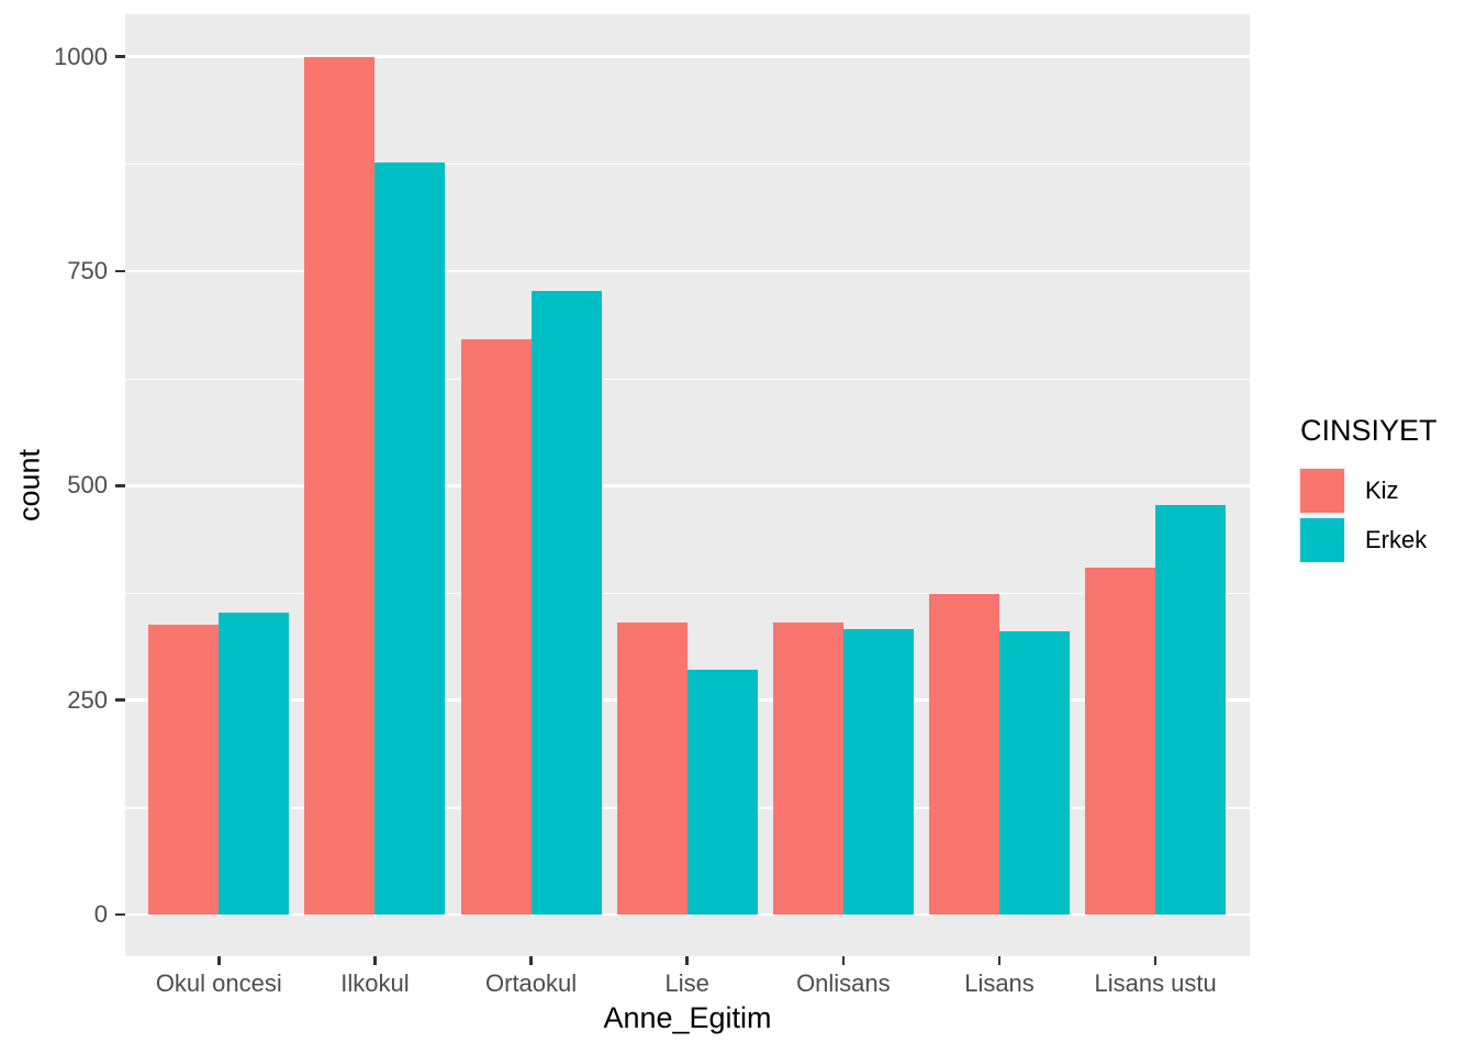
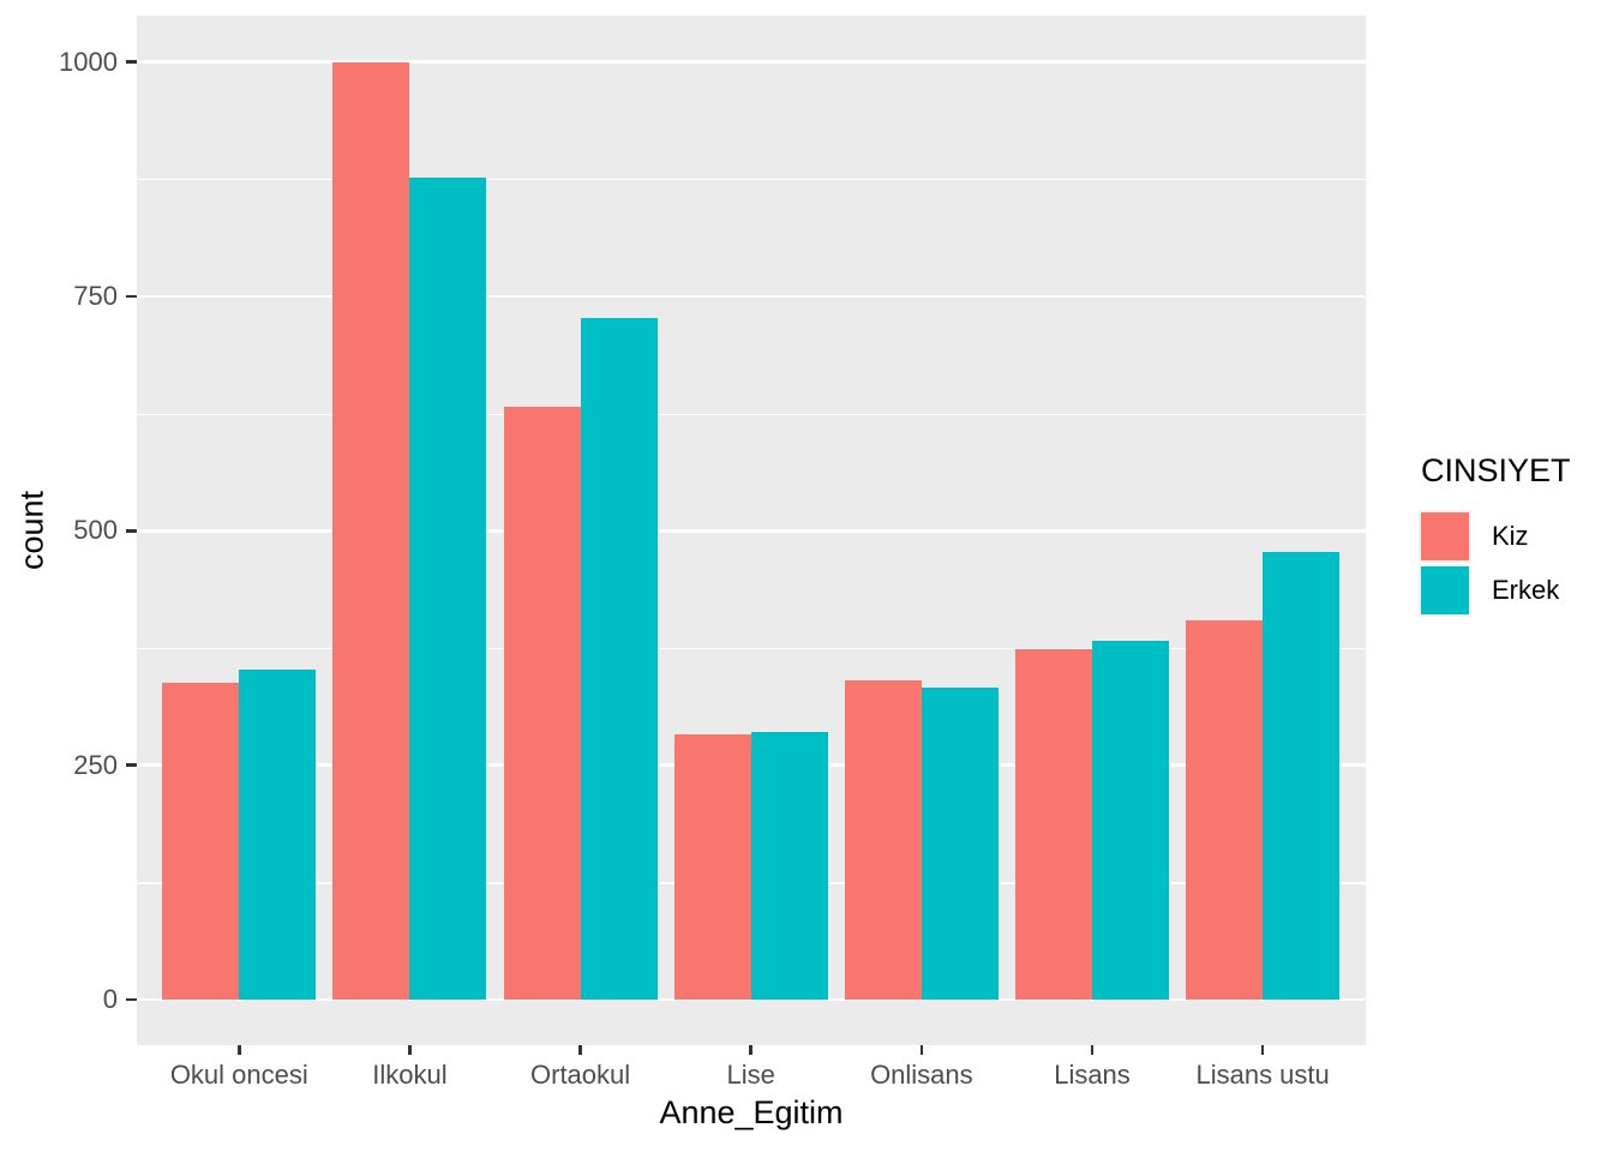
Kiz/Ortaokul: 670 -> 630
Kiz/Lise: 340 -> 280
Erkek/Lisans: 330 -> 380
